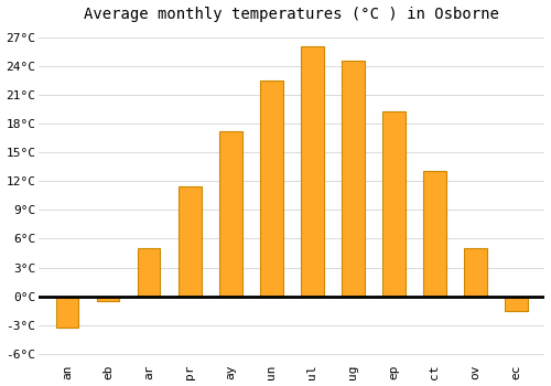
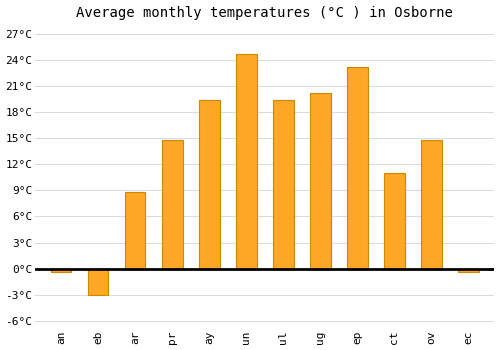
an: -3.3°C -> -0.4°C
eb: -0.5°C -> -3.0°C
ar: 5.0°C -> 8.8°C
pr: 11.5°C -> 14.8°C
ay: 17.2°C -> 19.4°C
un: 22.5°C -> 24.6°C
ul: 26.0°C -> 19.4°C
ug: 24.5°C -> 20.2°C
ep: 19.3°C -> 23.2°C
ct: 13.0°C -> 11.0°C
ov: 5.0°C -> 14.8°C
ec: -1.5°C -> -0.4°C
